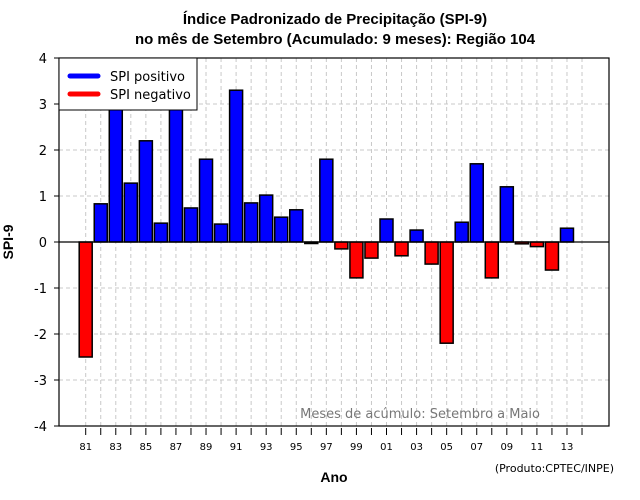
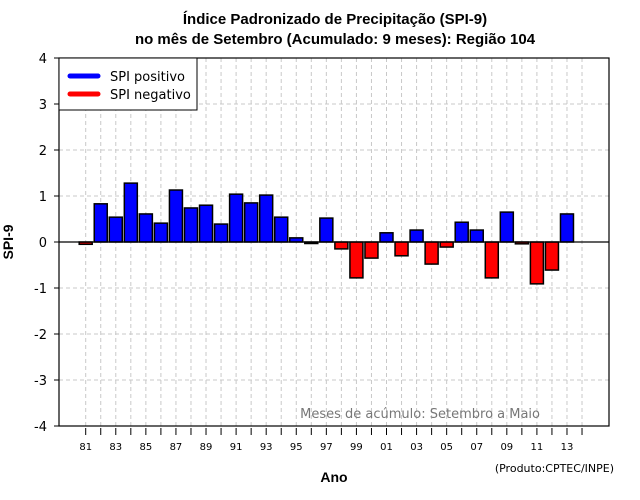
81: -2.5 -> -0.1
83: 3.2 -> 0.5
85: 2.2 -> 0.6
87: 3.1 -> 1.1
89: 1.8 -> 0.8
91: 3.3 -> 1.0
95: 0.7 -> 0.1
97: 1.8 -> 0.5
01: 0.5 -> 0.2
05: -2.2 -> -0.1
07: 1.7 -> 0.3
09: 1.2 -> 0.7
11: -0.1 -> -0.9
13: 0.3 -> 0.6
